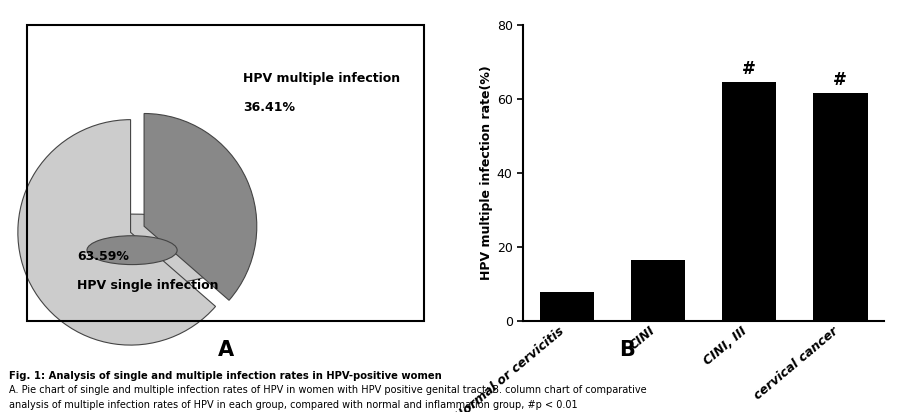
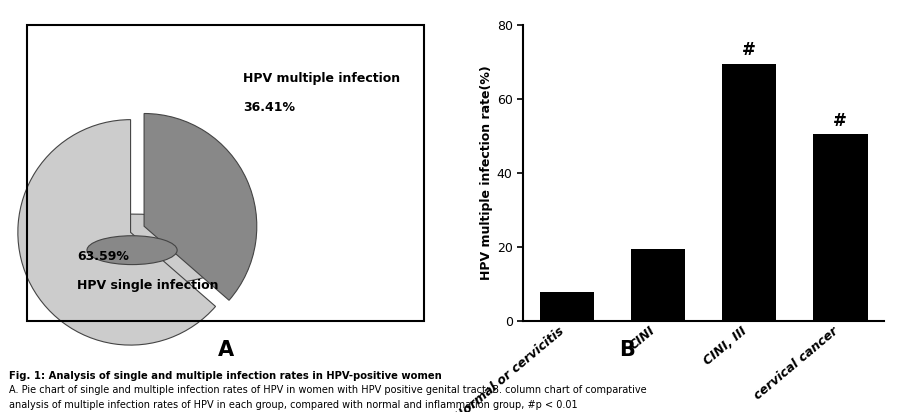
CINI: 16.5 -> 19.5
CINI, III: 64.5 -> 69.5
cervical cancer: 61.5 -> 50.5
